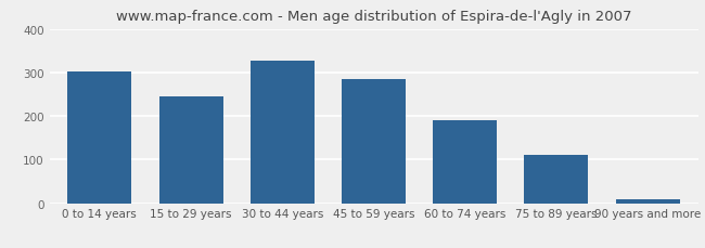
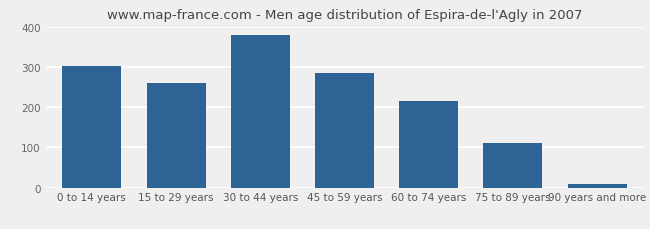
15 to 29 years: 245 -> 260
30 to 44 years: 328 -> 380
60 to 74 years: 190 -> 215
